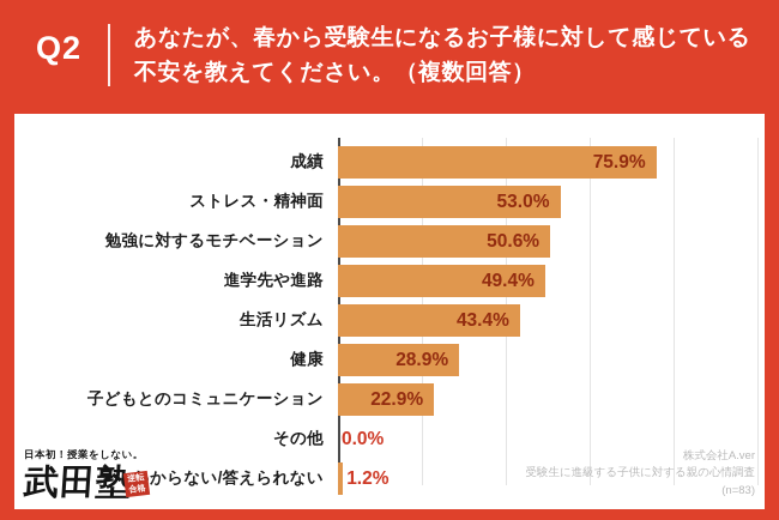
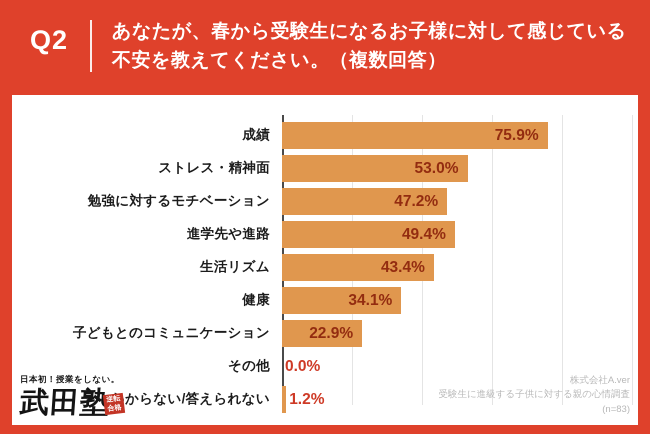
勉強に対するモチベーション: 50.6% -> 47.2%
健康: 28.9% -> 34.1%
